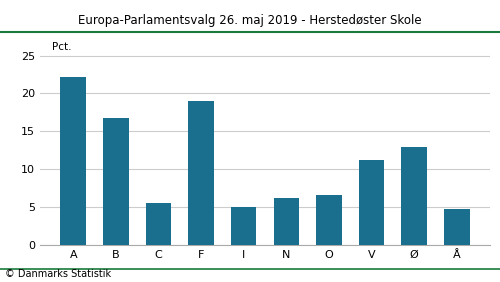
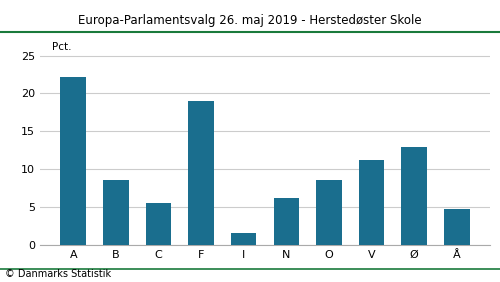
B: 16.8 -> 8.6
I: 5.0 -> 1.6
O: 6.6 -> 8.6
